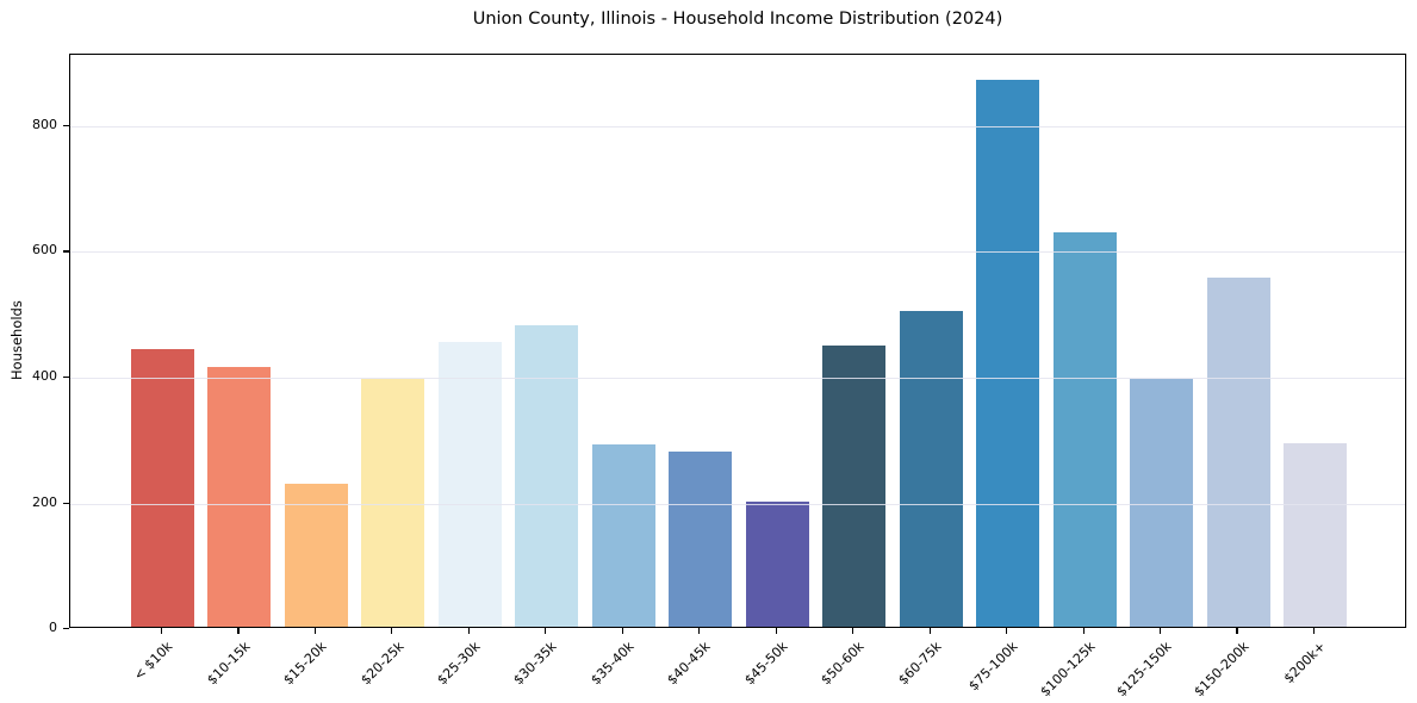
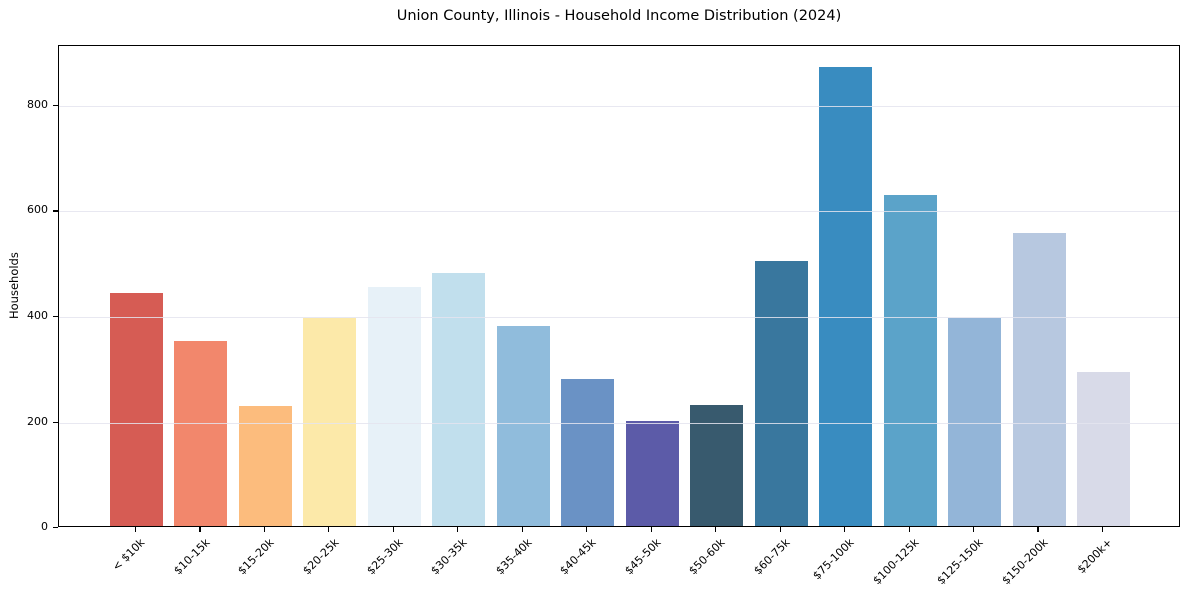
$10-15k: 410 -> 350
$35-40k: 290 -> 380
$50-60k: 450 -> 230
